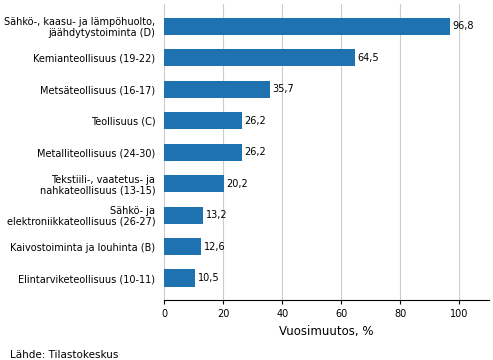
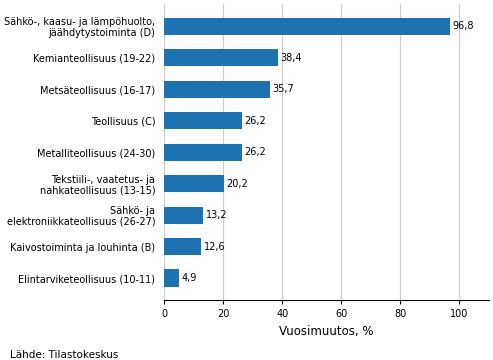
Kemianteollisuus (19-22): 64,5 -> 38,4
Elintarviketeollisuus (10-11): 10,5 -> 4,9
